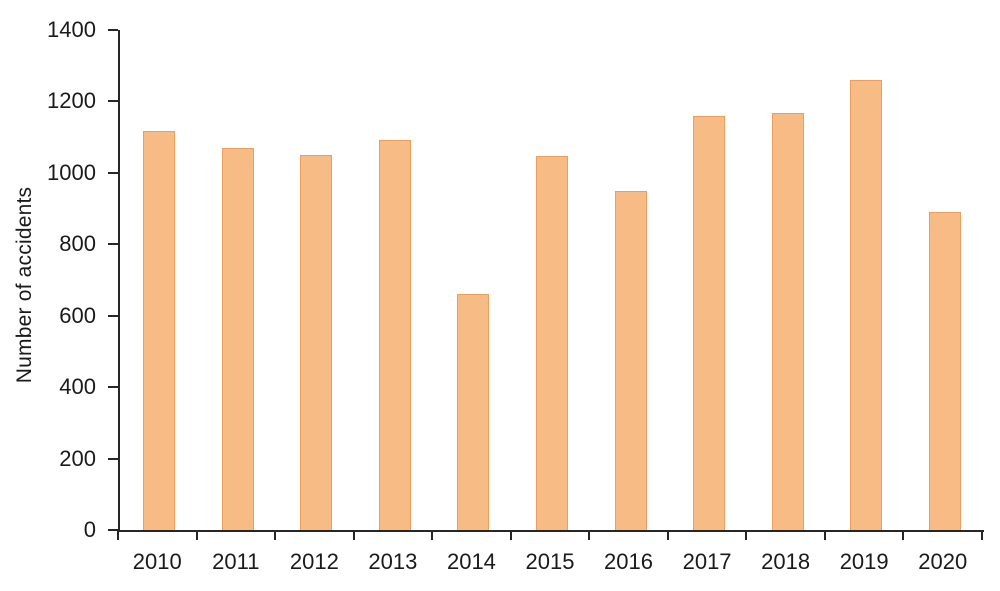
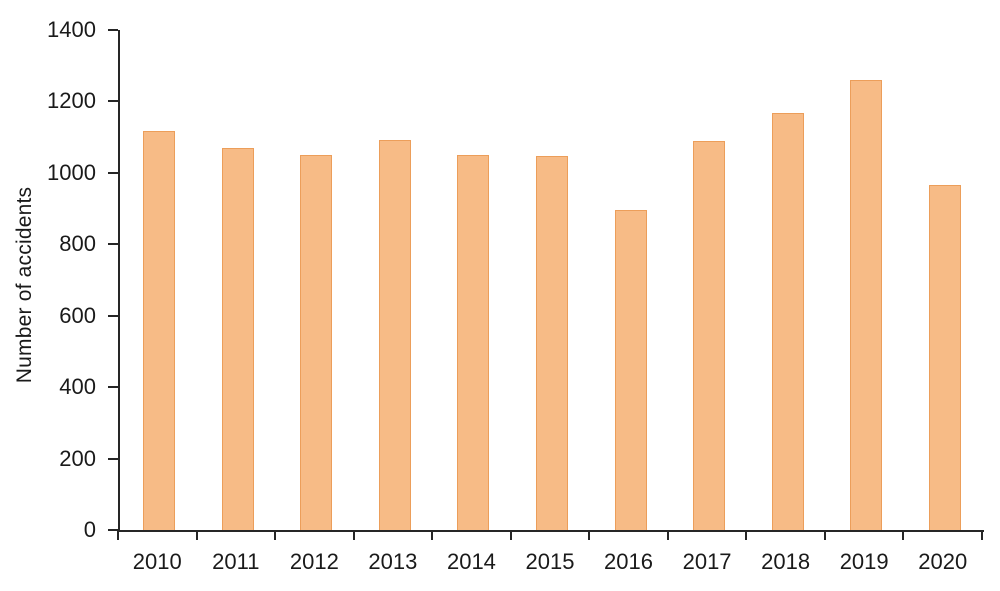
2014: 660 -> 1050
2016: 950 -> 900
2017: 1160 -> 1090
2020: 890 -> 960
